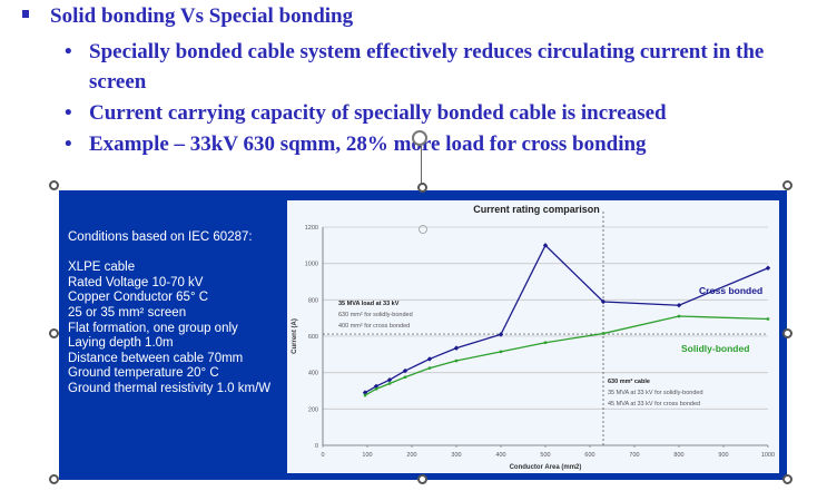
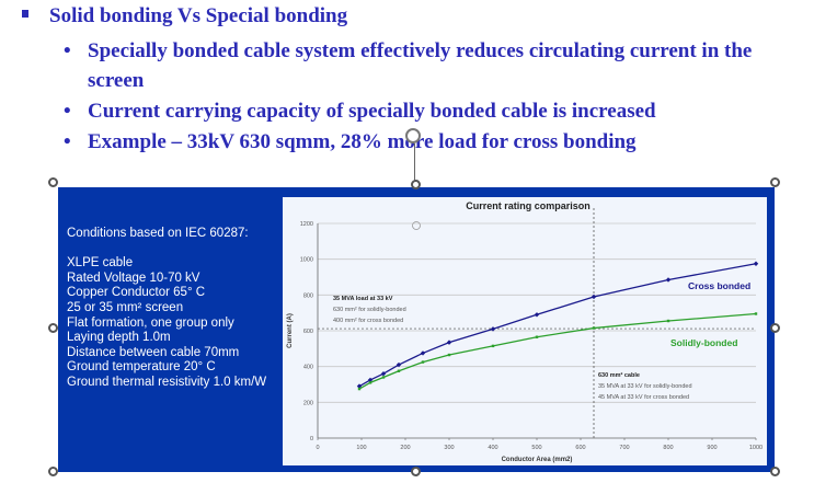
Cross bonded/500: 1100 -> 690
Cross bonded/800: 770 -> 880
Solidly-bonded/800: 710 -> 660
